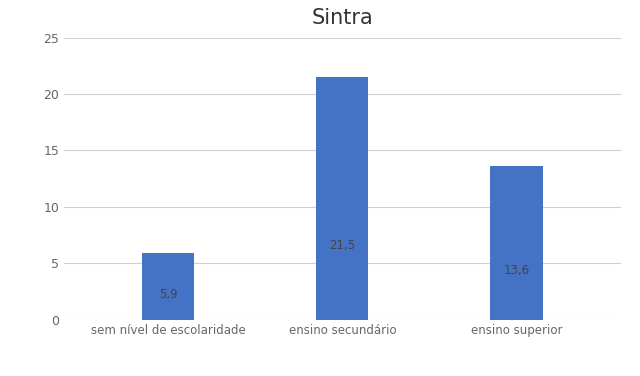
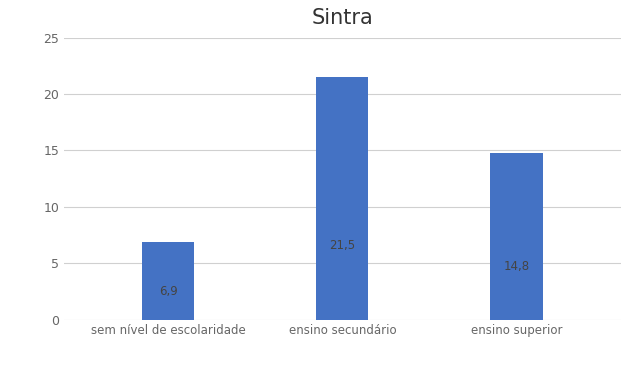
sem nível de escolaridade: 5,9 -> 6,9
ensino superior: 13,6 -> 14,8
